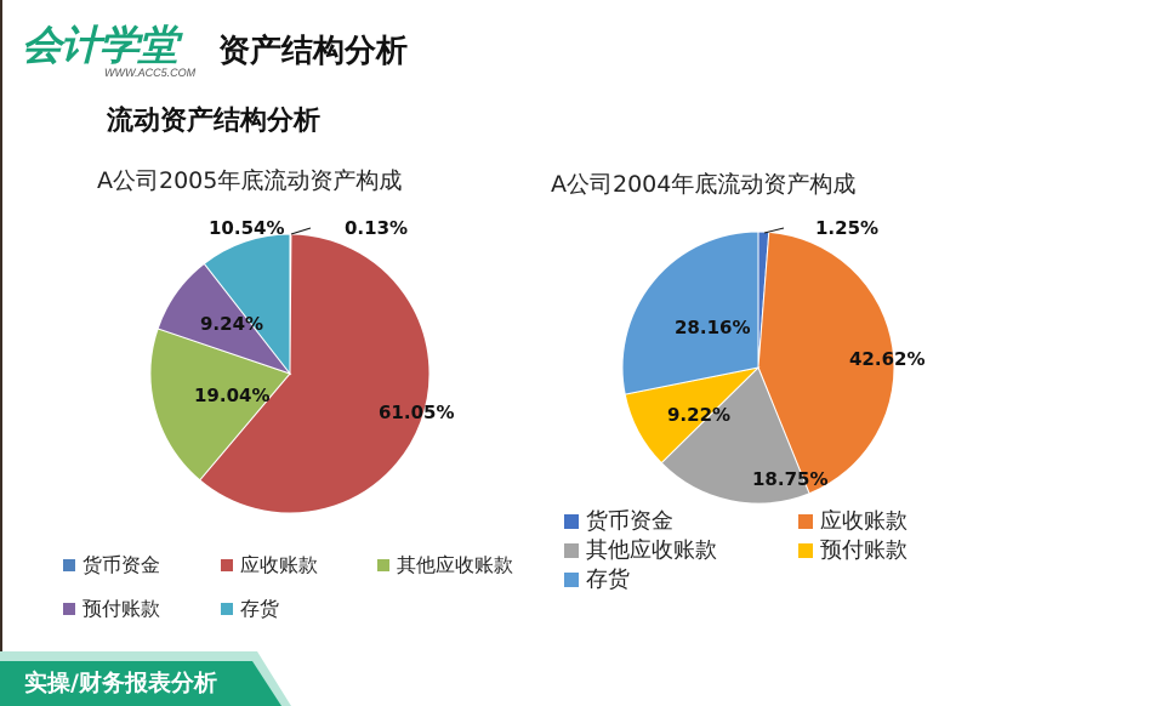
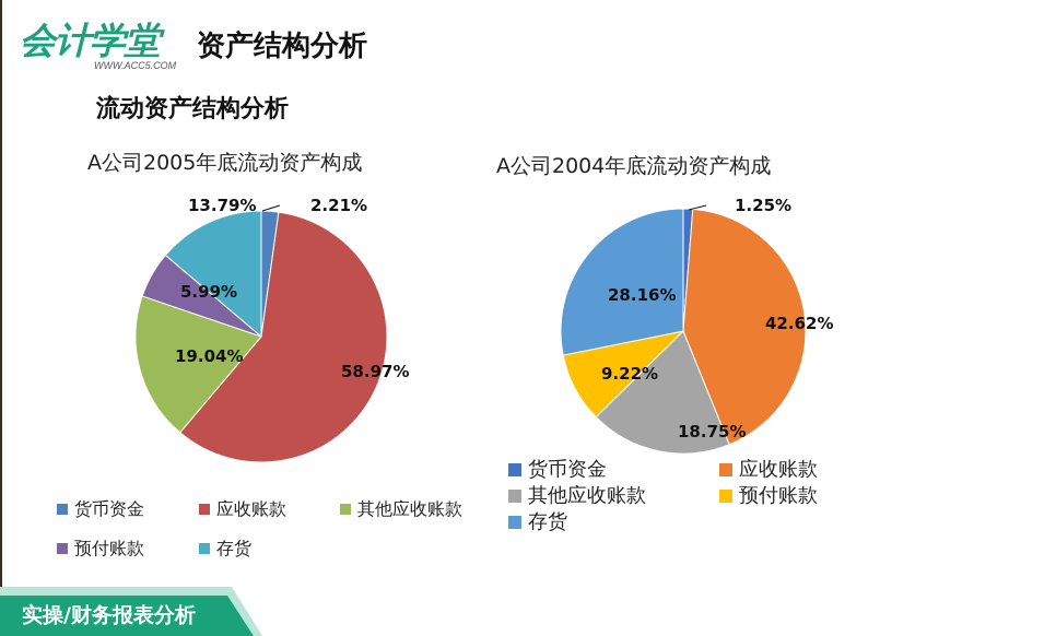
A公司2005年底流动资产构成/货币资金: 0.13% -> 2.21%
A公司2005年底流动资产构成/应收账款: 61.05% -> 58.97%
A公司2005年底流动资产构成/预付账款: 9.24% -> 5.99%
A公司2005年底流动资产构成/存货: 10.54% -> 13.79%
